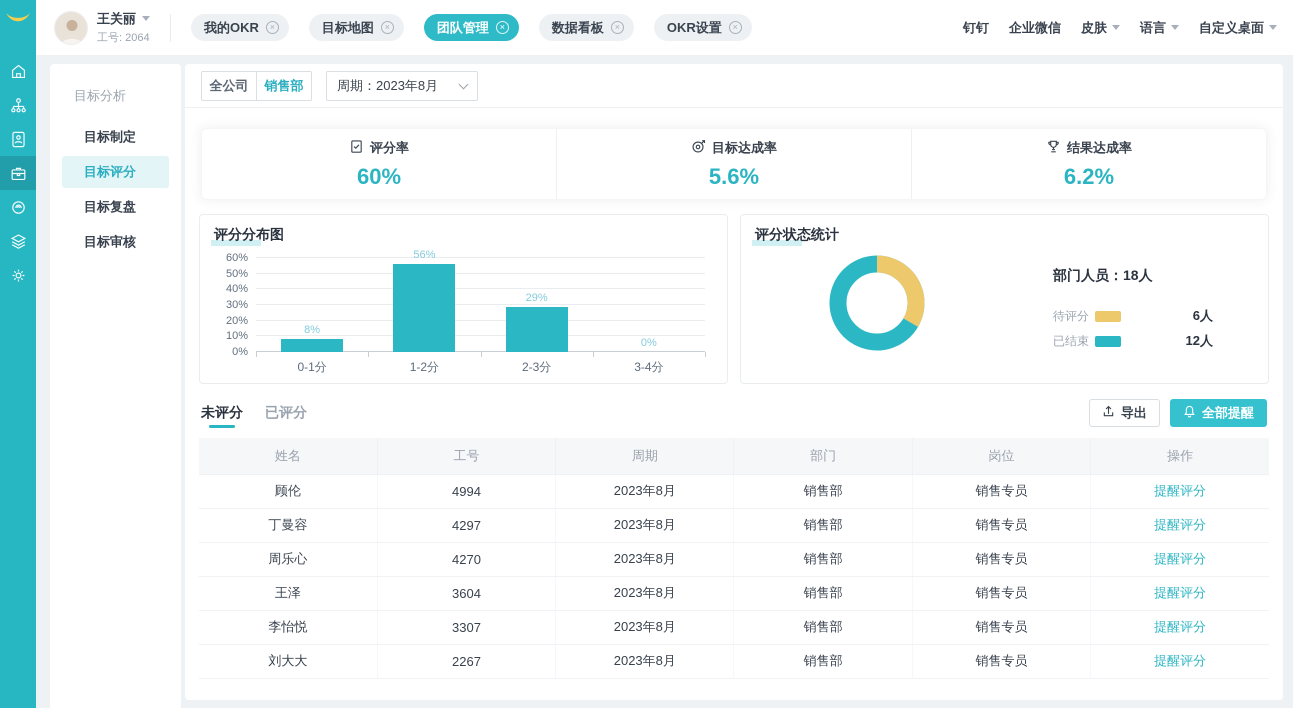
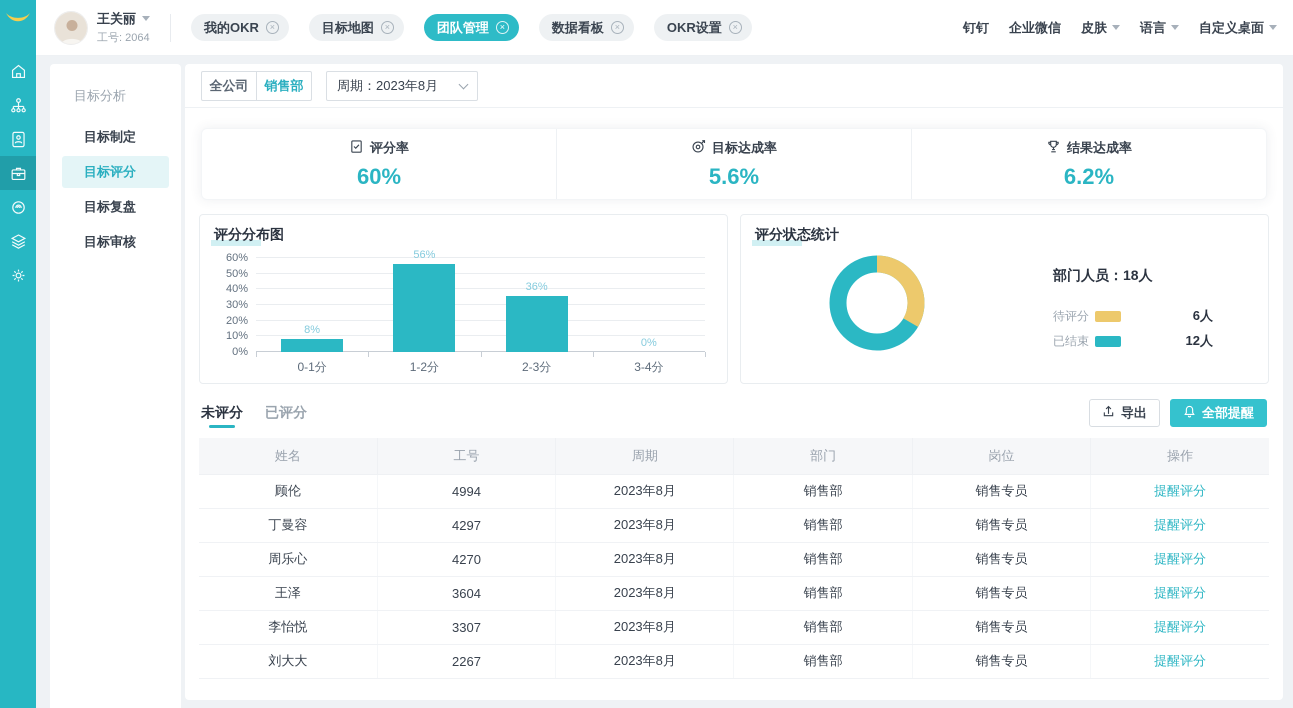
评分分布图/2-3分: 29% -> 36%
